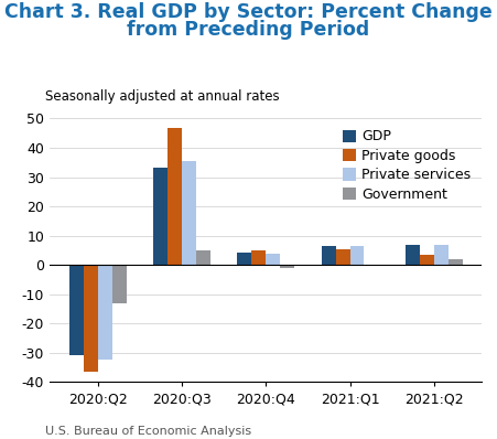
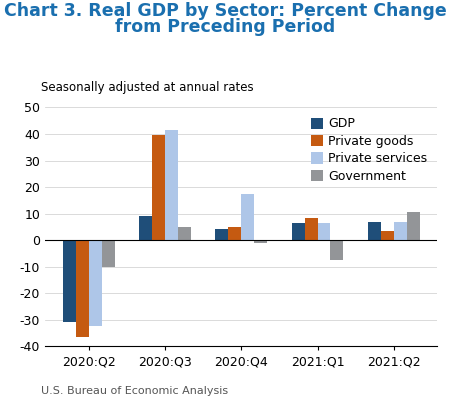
Government/2020:Q2: -13.0 -> -10.0
GDP/2020:Q3: 33.4 -> 9.0
Private goods/2020:Q3: 46.6 -> 39.5
Private services/2020:Q3: 35.5 -> 41.5
Private services/2020:Q4: 4.0 -> 17.5
Private goods/2021:Q1: 5.5 -> 8.5
Government/2021:Q1: -0.5 -> -7.5
Government/2021:Q2: 2.0 -> 10.5
